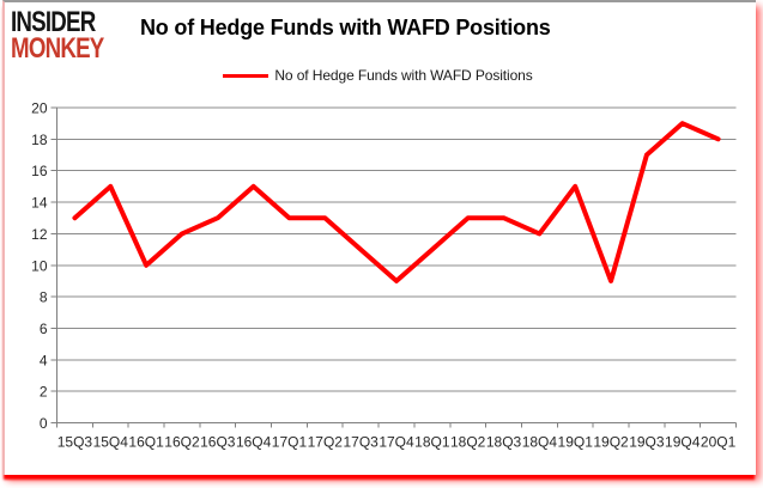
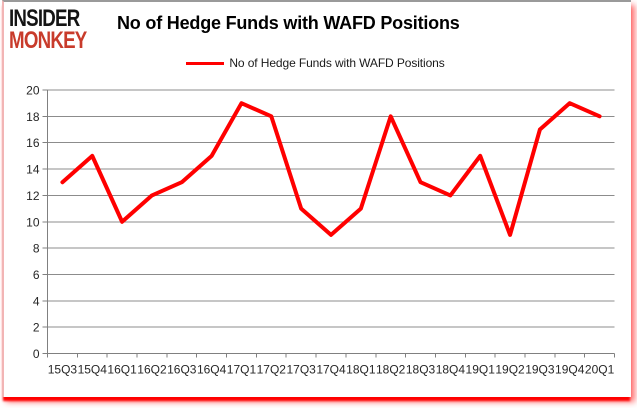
17Q1: 13 -> 19
17Q2: 13 -> 18
18Q2: 13 -> 18
